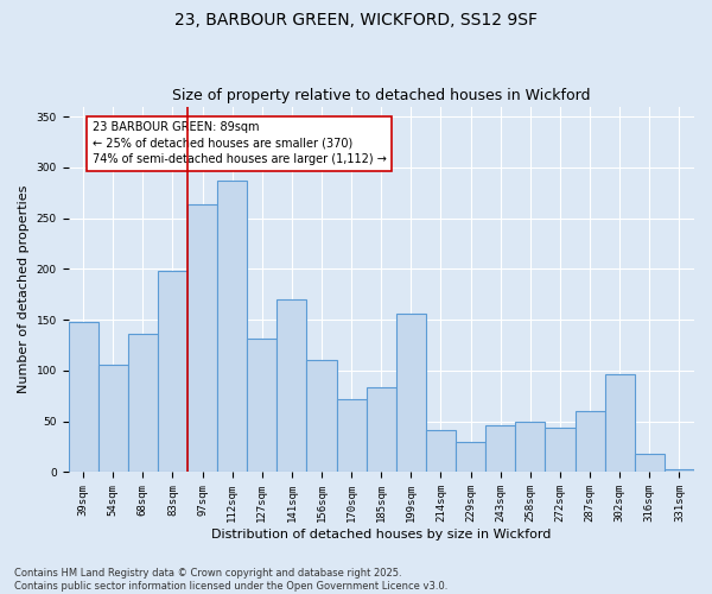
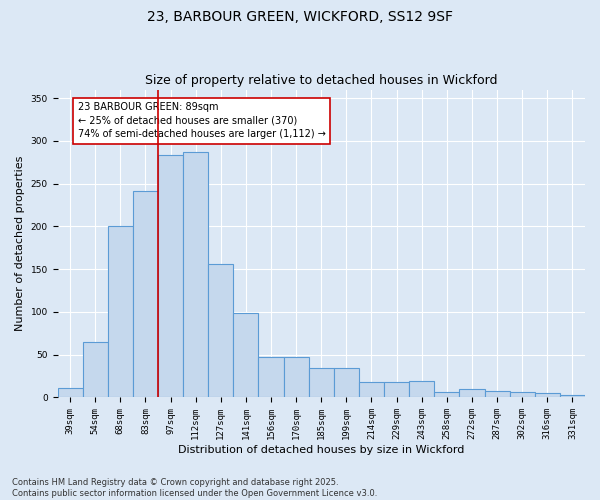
39sqm: 148 -> 11
54sqm: 106 -> 65
68sqm: 136 -> 201
83sqm: 198 -> 241
97sqm: 264 -> 283
127sqm: 132 -> 156
141sqm: 170 -> 99
156sqm: 110 -> 47
170sqm: 72 -> 47
185sqm: 84 -> 35
199sqm: 156 -> 35
214sqm: 42 -> 18
229sqm: 30 -> 18
243sqm: 46 -> 19
258sqm: 50 -> 6
272sqm: 44 -> 10
287sqm: 60 -> 8
302sqm: 96 -> 6
316sqm: 18 -> 5
